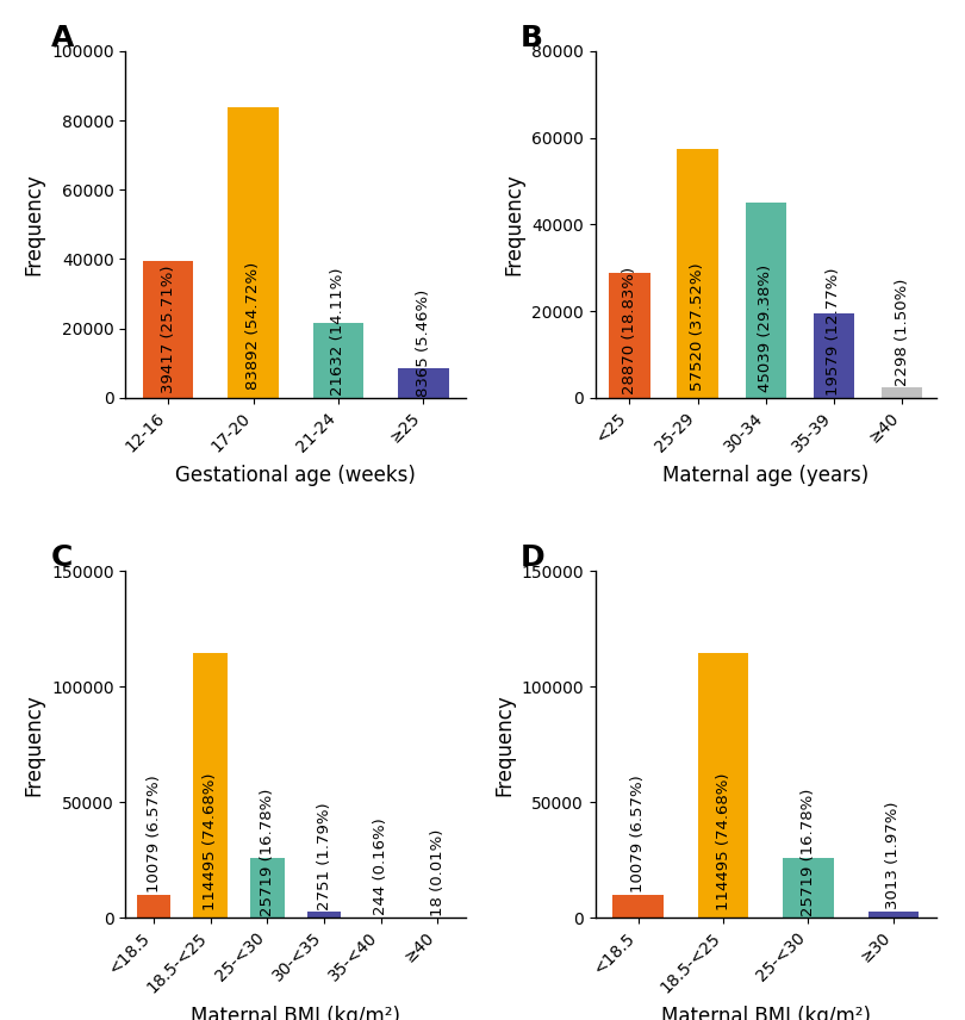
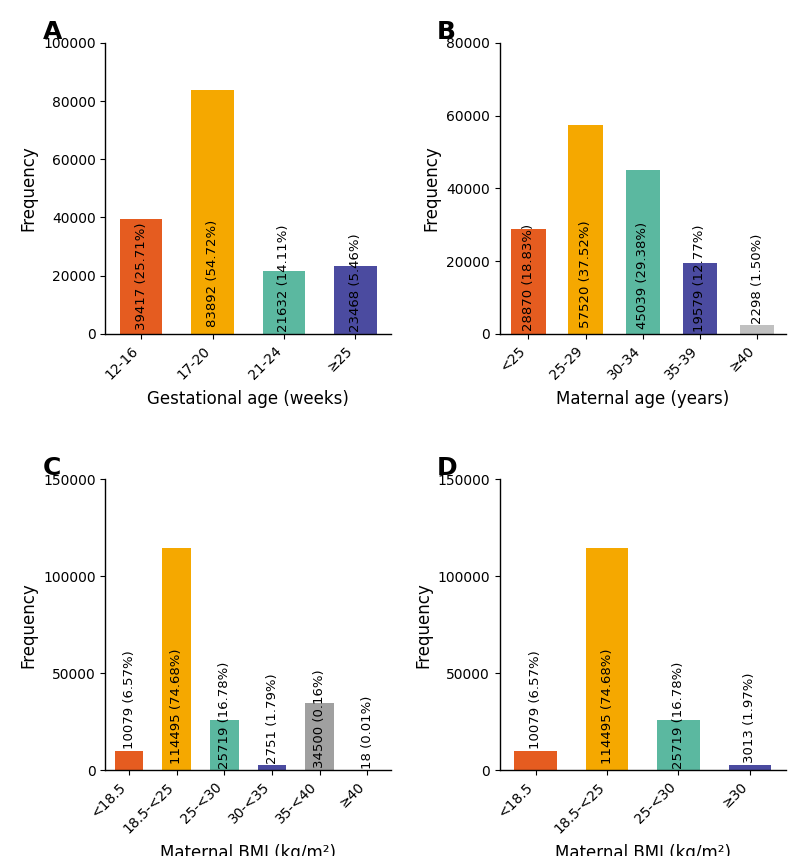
≥25: 8365 -> 23468
35-<40: 244 -> 34500
